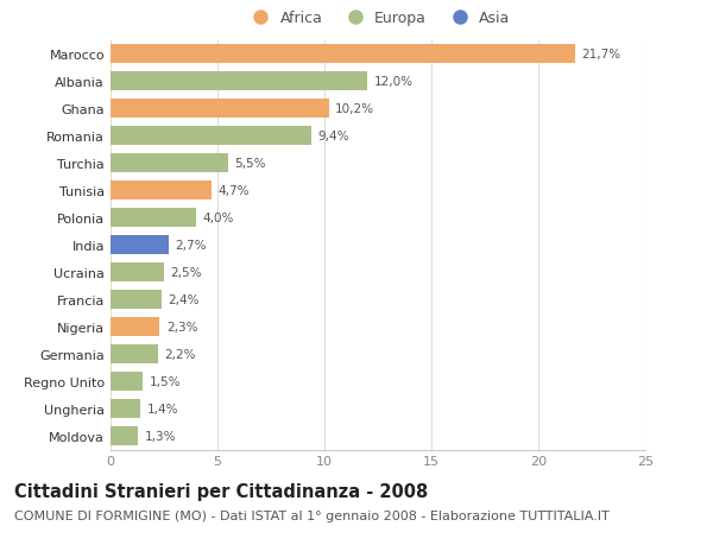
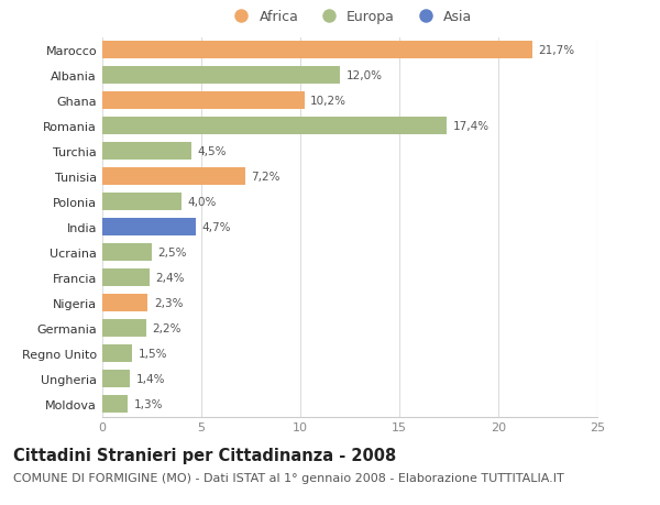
Romania: 9,4% -> 17,4%
Turchia: 5,5% -> 4,5%
Tunisia: 4,7% -> 7,2%
India: 2,7% -> 4,7%
